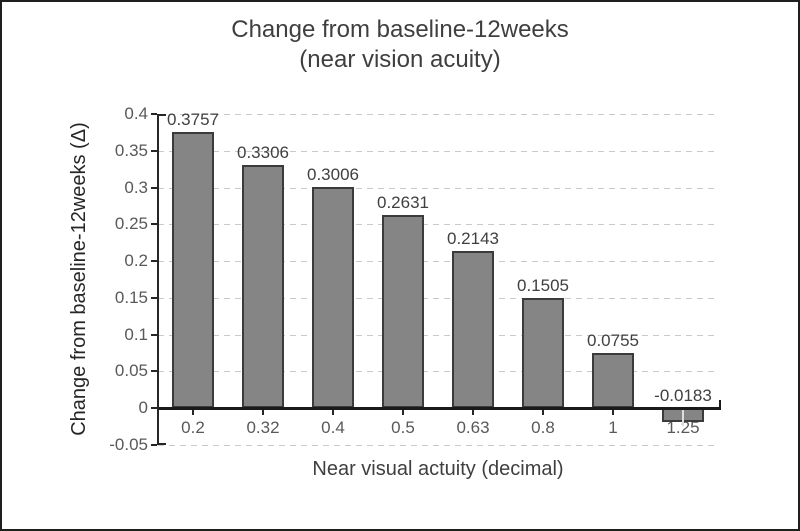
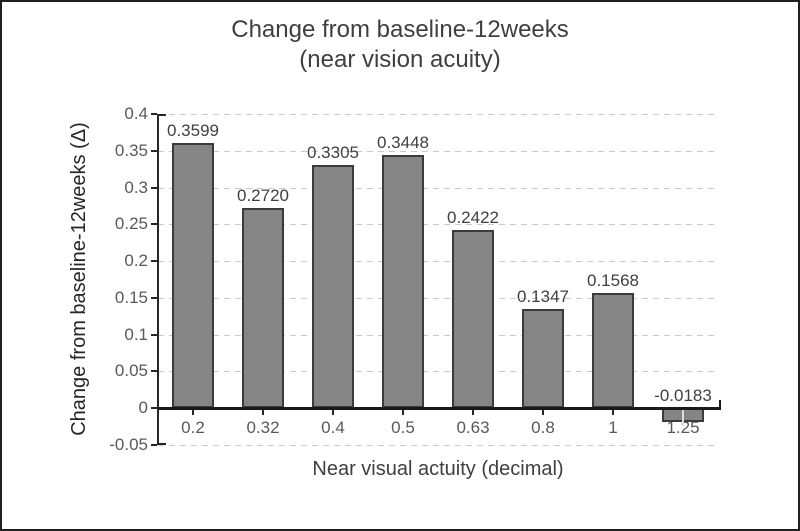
0.2: 0.3757 -> 0.3599
0.32: 0.3306 -> 0.2720
0.4: 0.3006 -> 0.3305
0.5: 0.2631 -> 0.3448
0.63: 0.2143 -> 0.2422
0.8: 0.1505 -> 0.1347
1: 0.0755 -> 0.1568
